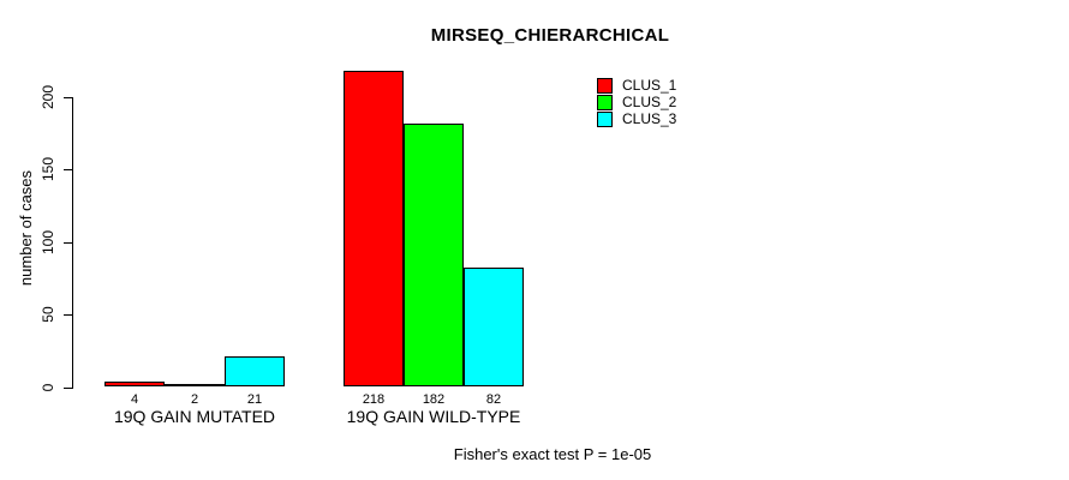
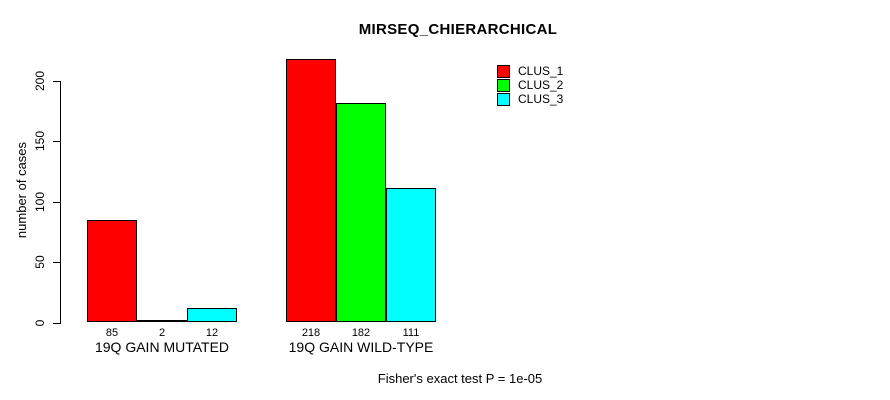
CLUS_1/19Q GAIN MUTATED: 4 -> 85
CLUS_3/19Q GAIN MUTATED: 21 -> 12
CLUS_3/19Q GAIN WILD-TYPE: 82 -> 111
